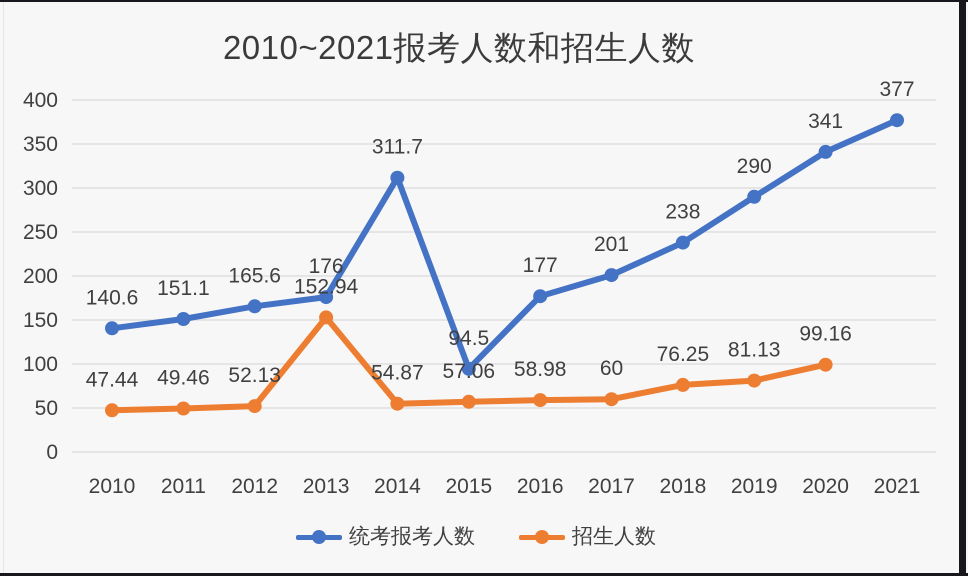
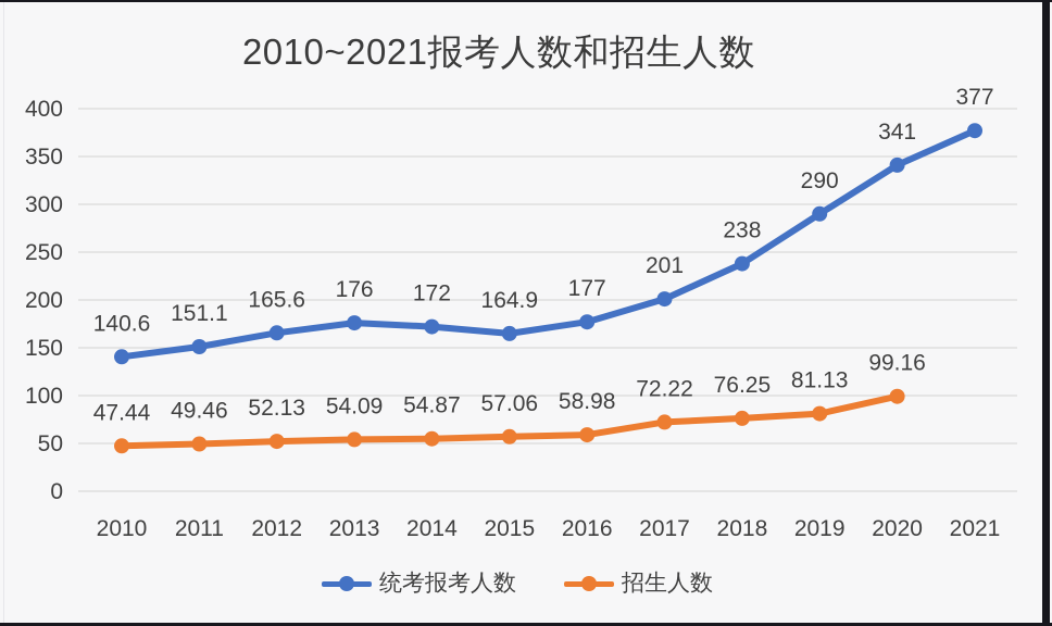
招生人数/2013: 152.94 -> 54.09
统考报考人数/2014: 311.7 -> 172
统考报考人数/2015: 94.5 -> 164.9
招生人数/2017: 60 -> 72.22
